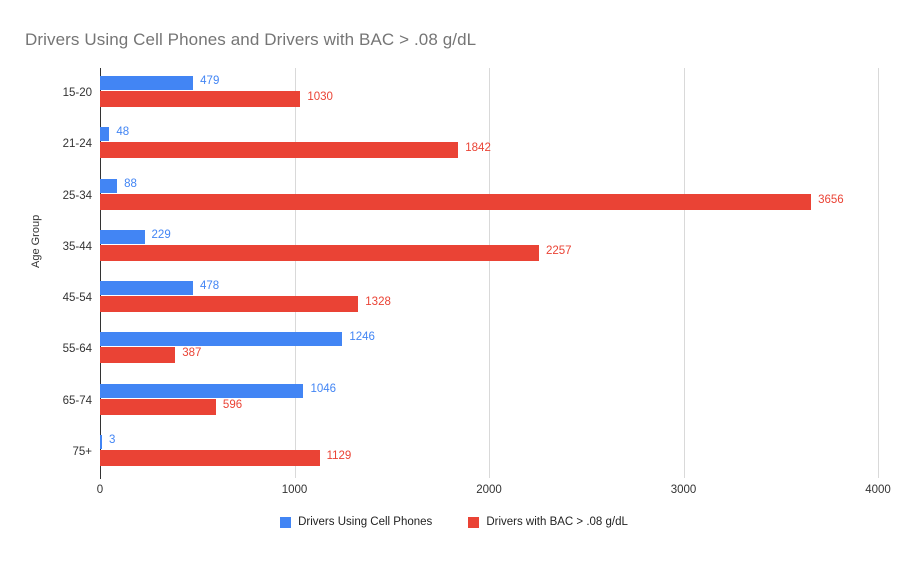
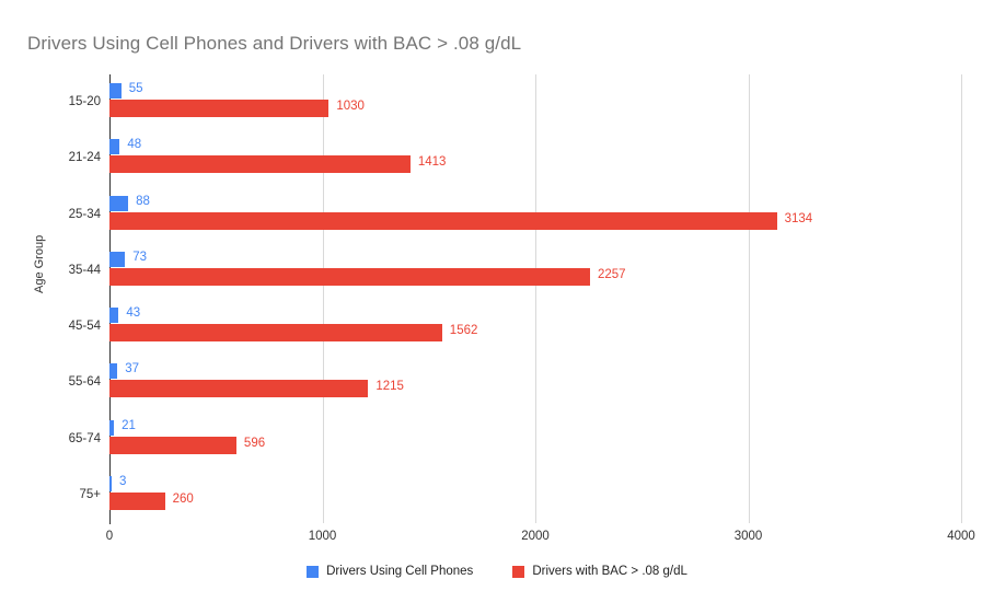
Drivers Using Cell Phones/15-20: 479 -> 55
Drivers with BAC > .08 g/dL/21-24: 1842 -> 1413
Drivers with BAC > .08 g/dL/25-34: 3656 -> 3134
Drivers Using Cell Phones/35-44: 229 -> 73
Drivers Using Cell Phones/45-54: 478 -> 43
Drivers with BAC > .08 g/dL/45-54: 1328 -> 1562
Drivers Using Cell Phones/55-64: 1246 -> 37
Drivers with BAC > .08 g/dL/55-64: 387 -> 1215
Drivers Using Cell Phones/65-74: 1046 -> 21
Drivers with BAC > .08 g/dL/75+: 1129 -> 260
